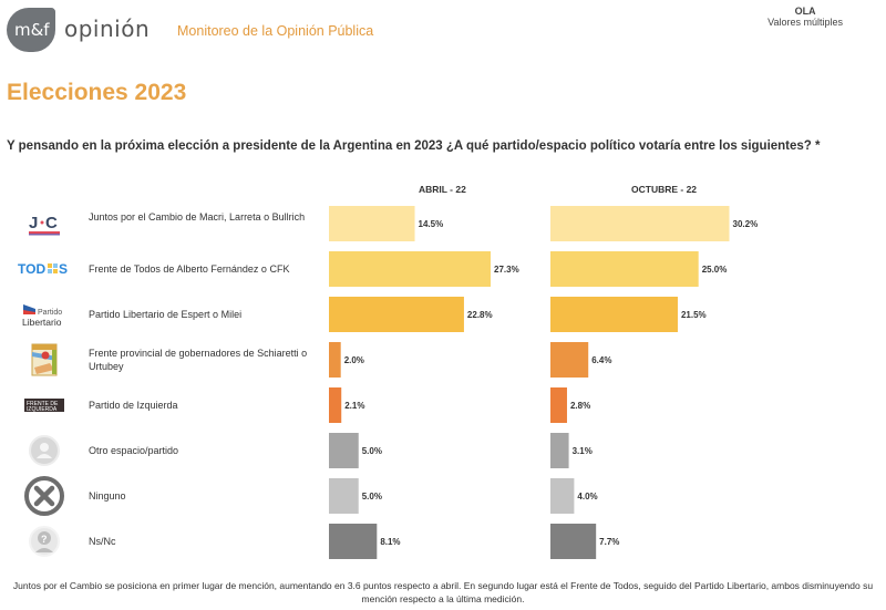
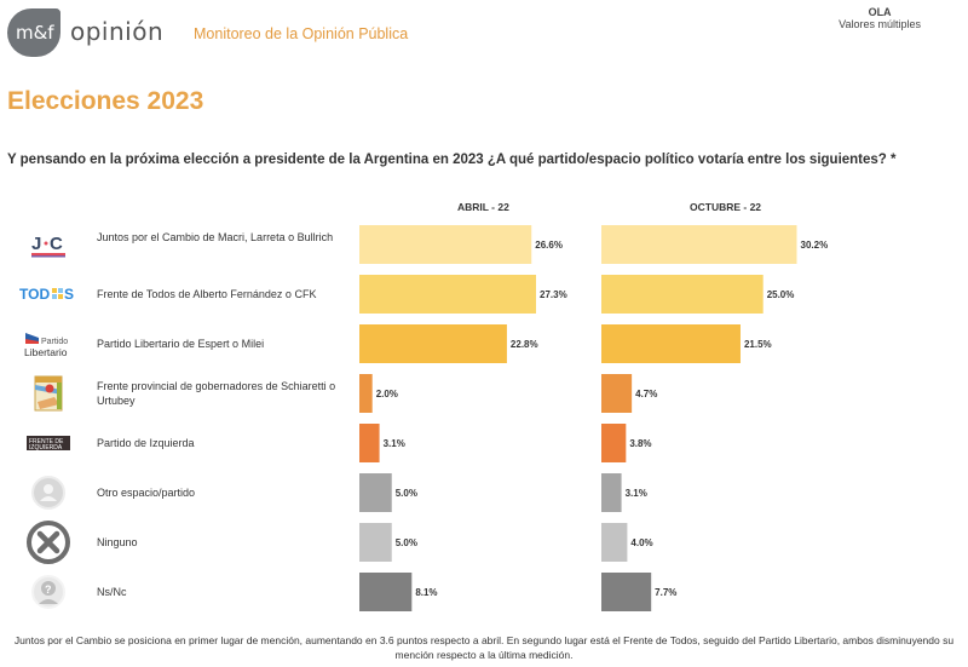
ABRIL - 22/Juntos por el Cambio de Macri, Larreta o Bullrich: 14.5% -> 26.6%
OCTUBRE - 22/Frente provincial de gobernadores de Schiaretti o Urtubey: 6.4% -> 4.7%
ABRIL - 22/Partido de Izquierda: 2.1% -> 3.1%
OCTUBRE - 22/Partido de Izquierda: 2.8% -> 3.8%
